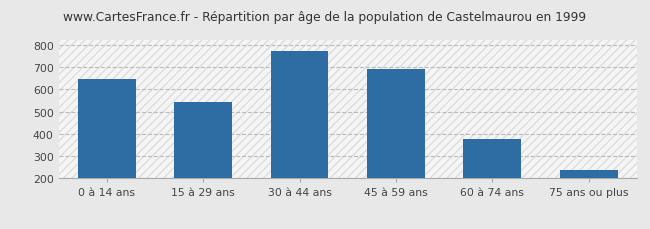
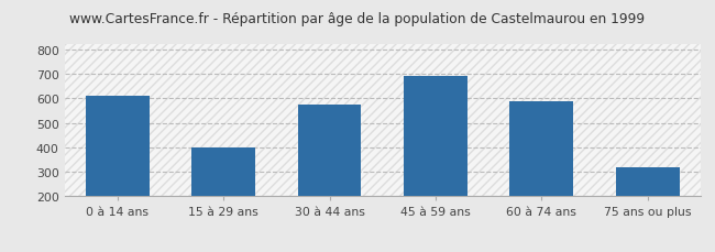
0 à 14 ans: 648 -> 610
15 à 29 ans: 545 -> 400
30 à 44 ans: 773 -> 575
60 à 74 ans: 377 -> 590
75 ans ou plus: 236 -> 320
